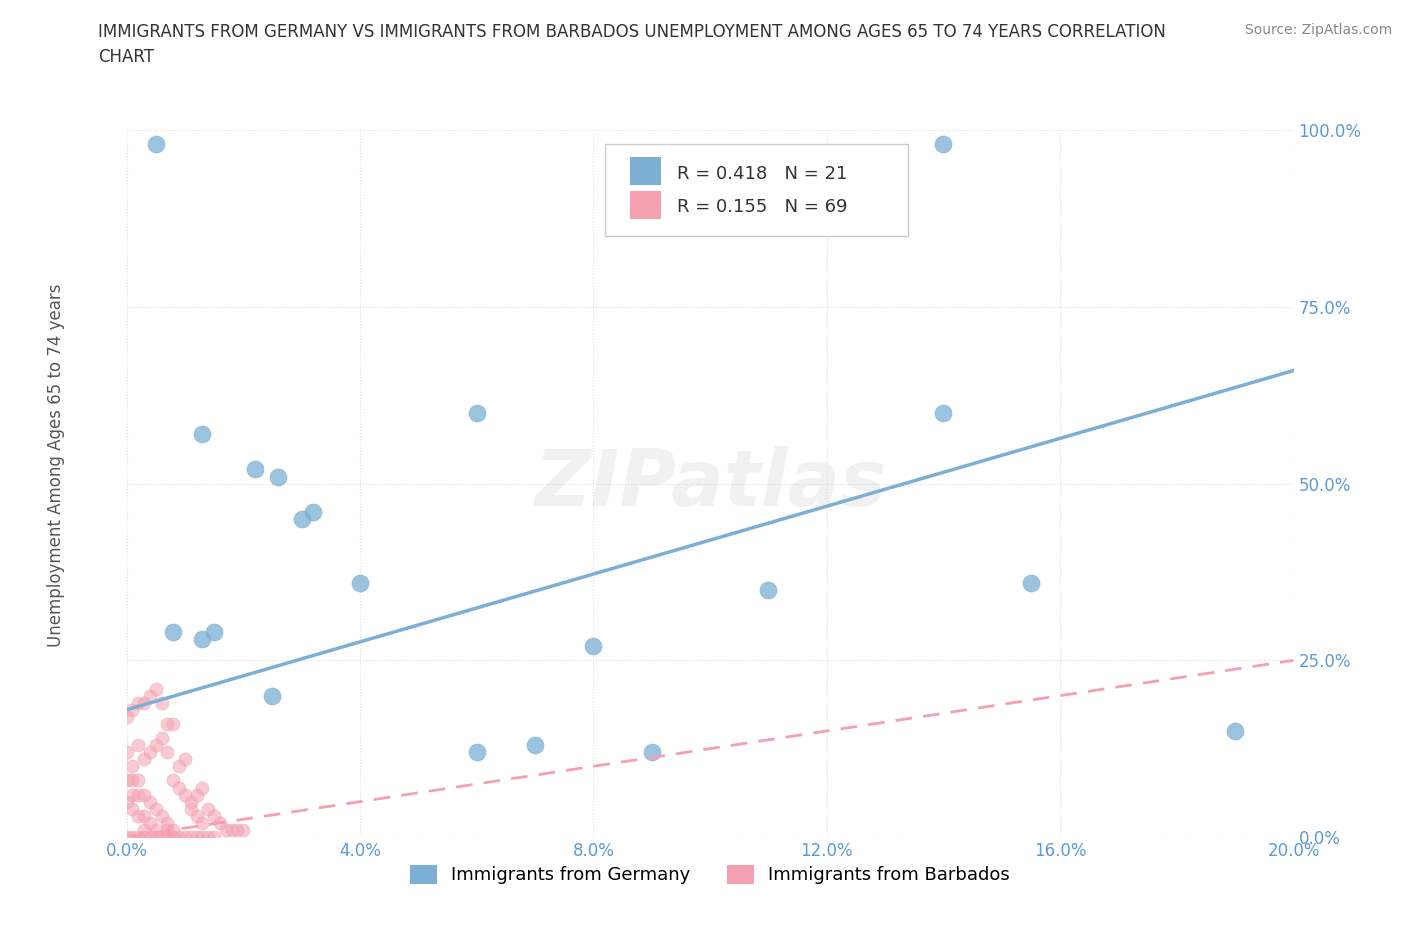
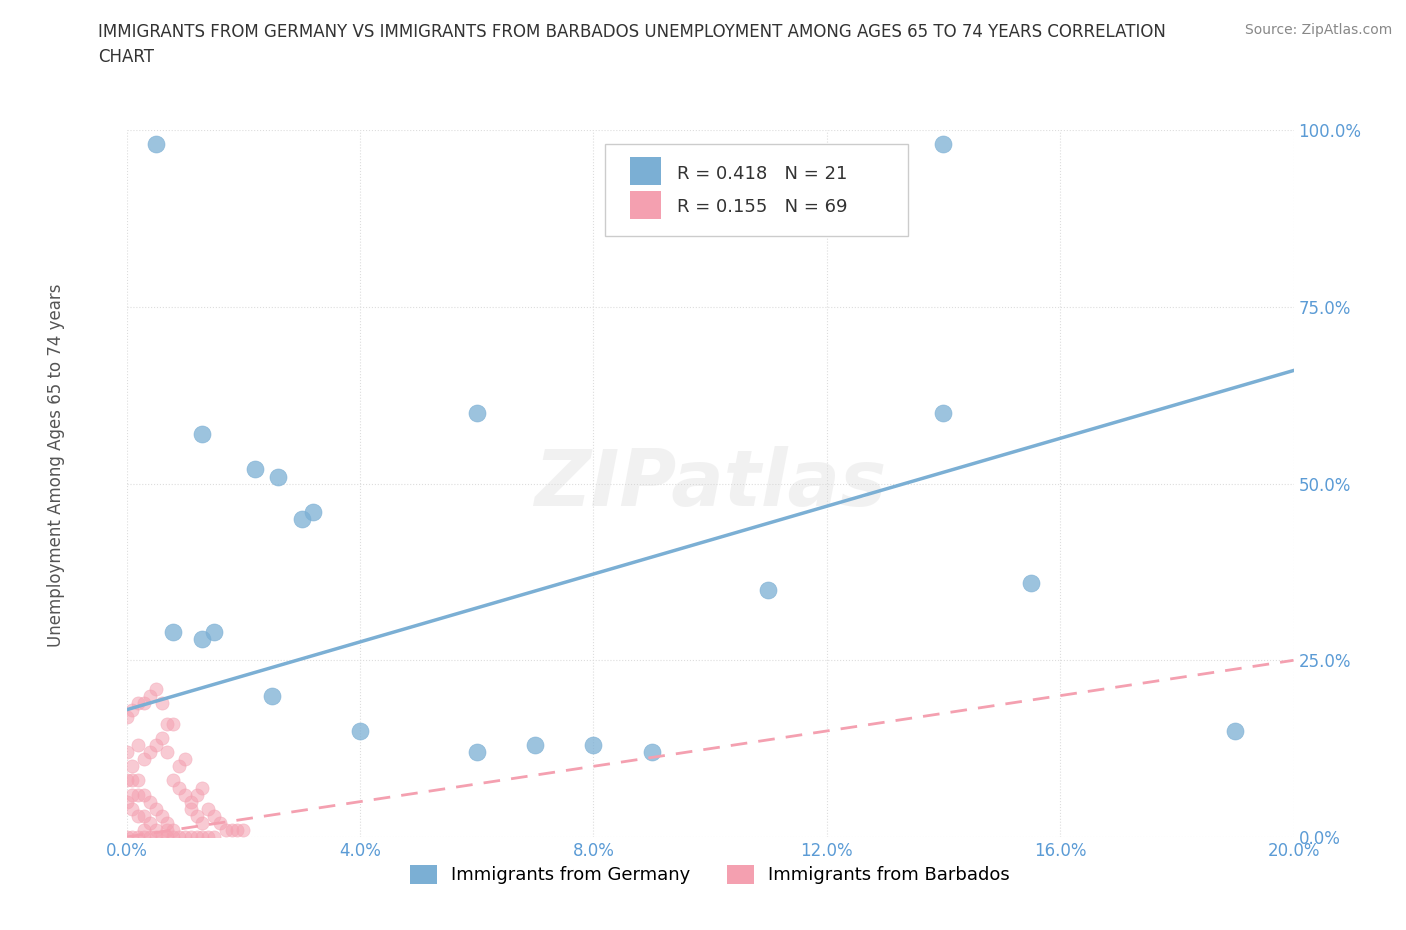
Immigrants from Germany/4.0%: 36% -> 15%
Immigrants from Germany/8.0%: 27% -> 13%
